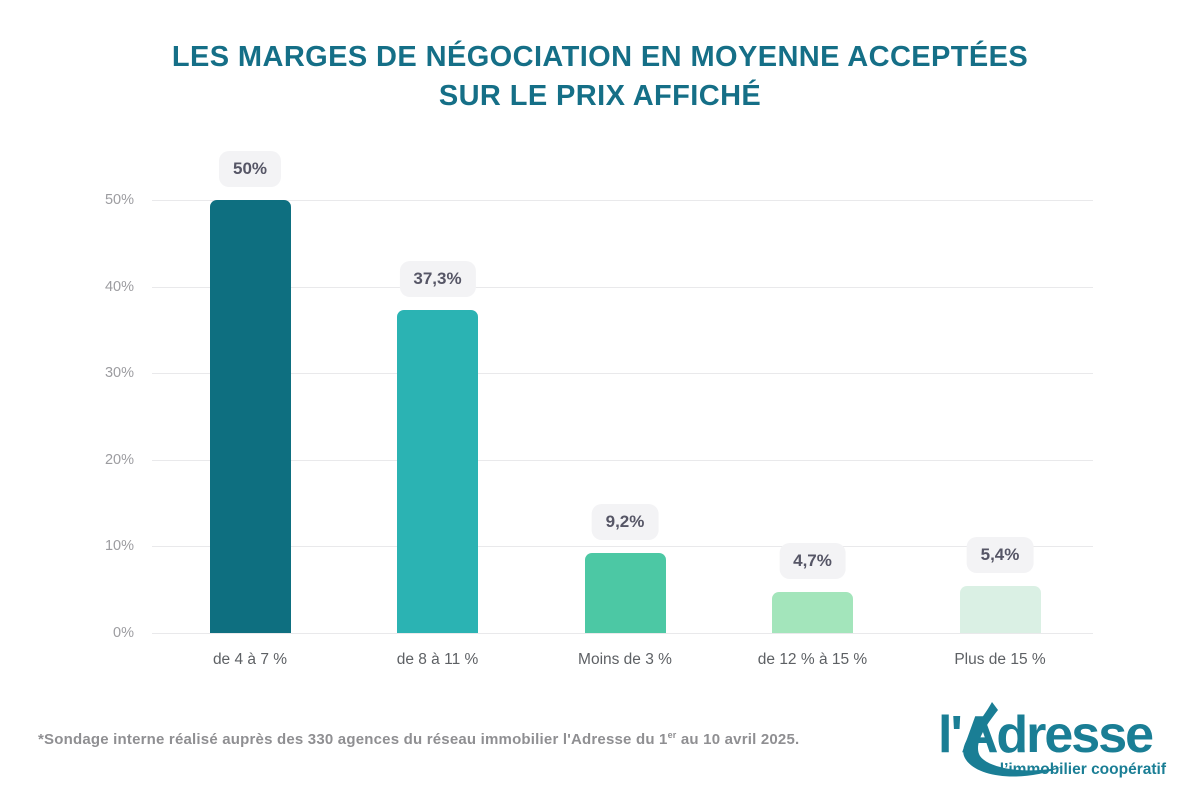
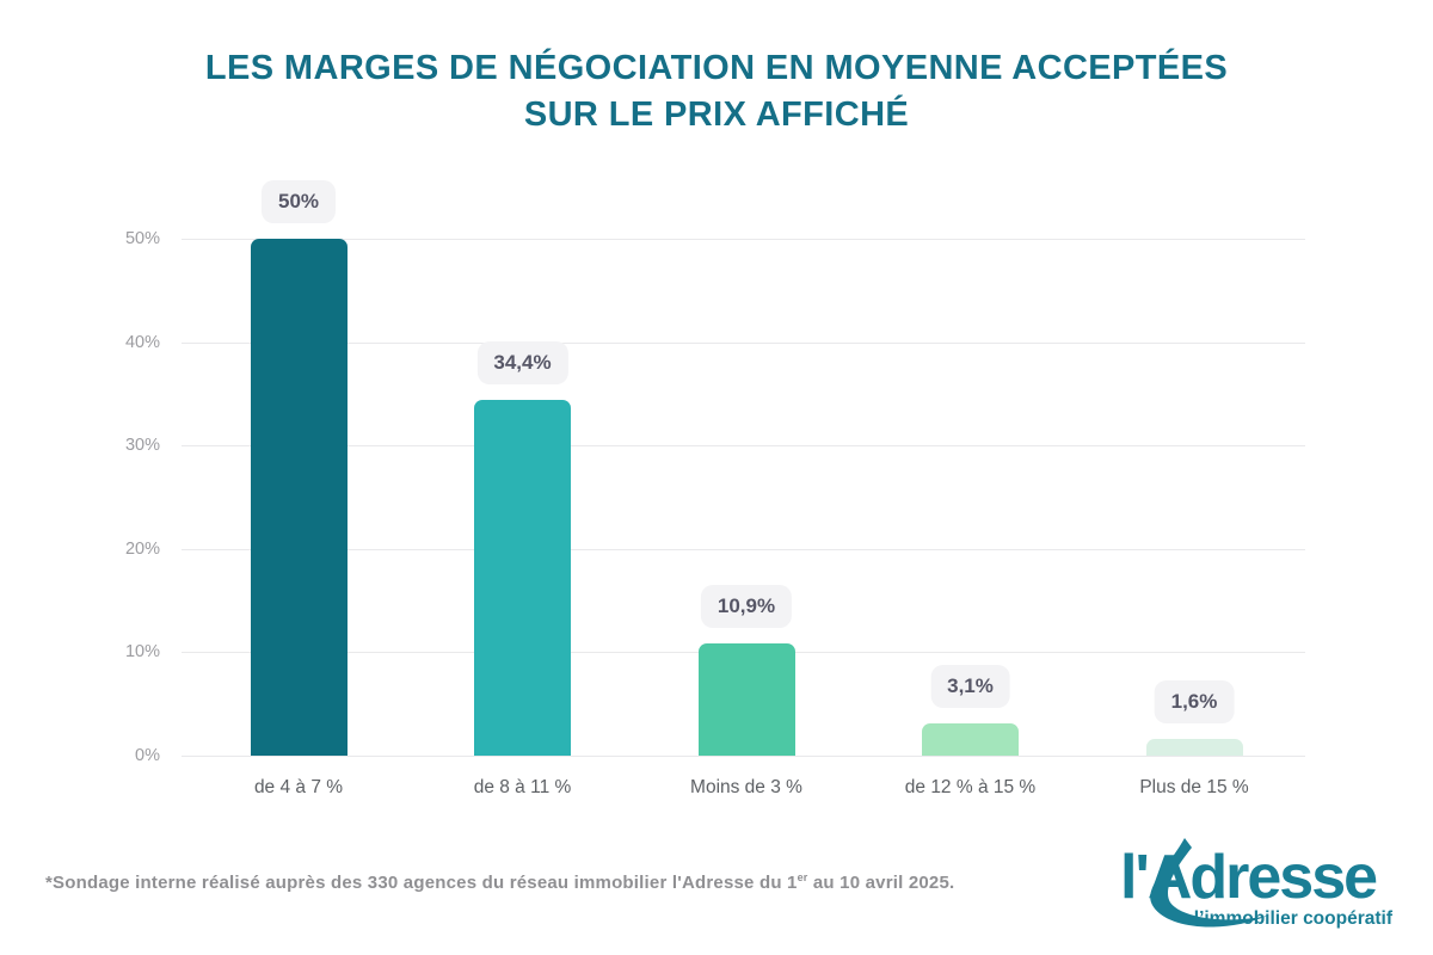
de 8 à 11 %: 37,3% -> 34,4%
Moins de 3 %: 9,2% -> 10,9%
de 12 % à 15 %: 4,7% -> 3,1%
Plus de 15 %: 5,4% -> 1,6%
